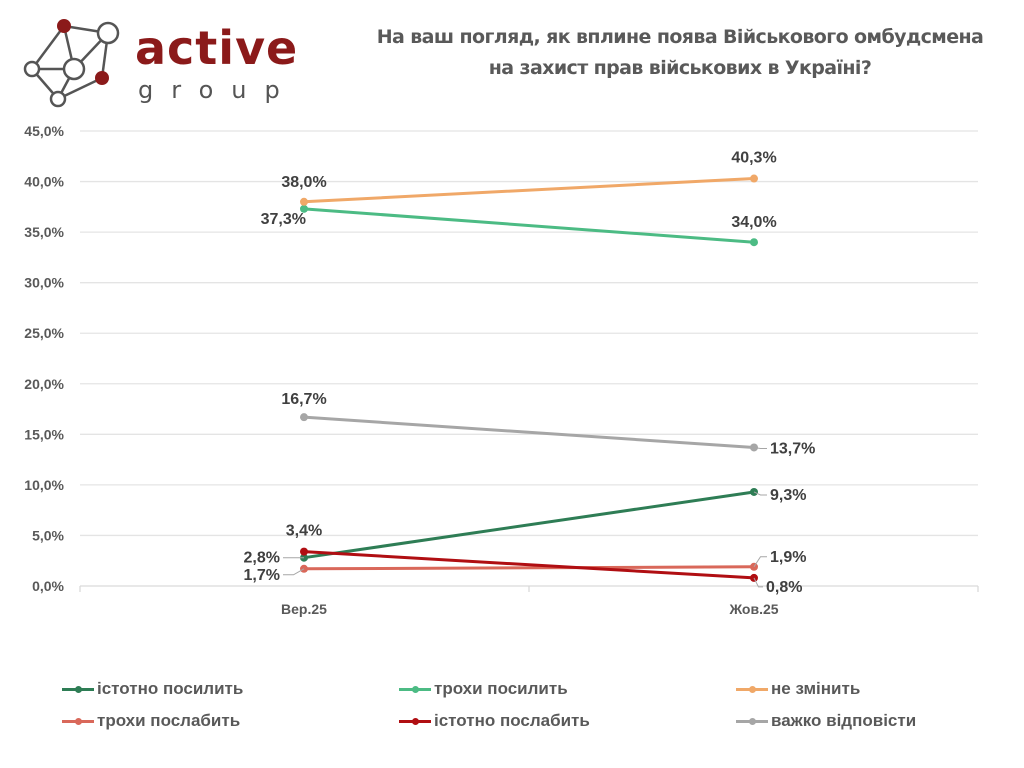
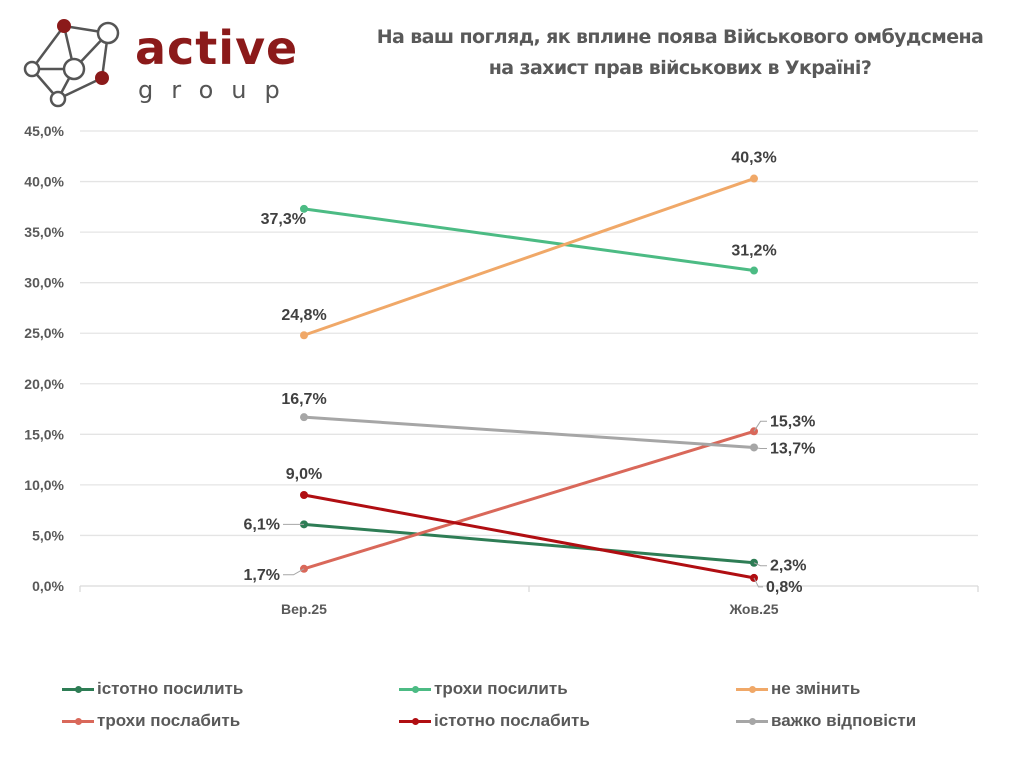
істотно посилить/Вер.25: 2,8% -> 6,1%
не змінить/Вер.25: 38,0% -> 24,8%
істотно послабить/Вер.25: 3,4% -> 9,0%
істотно посилить/Жов.25: 9,3% -> 2,3%
трохи посилить/Жов.25: 34,0% -> 31,2%
трохи послабить/Жов.25: 1,9% -> 15,3%
